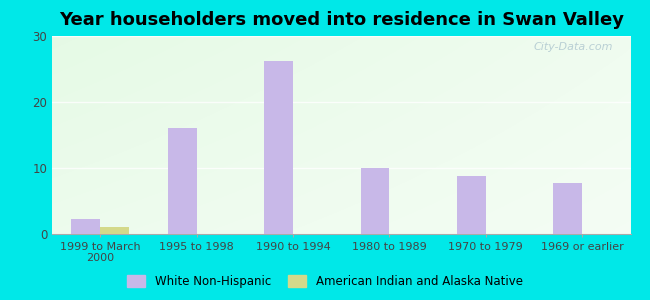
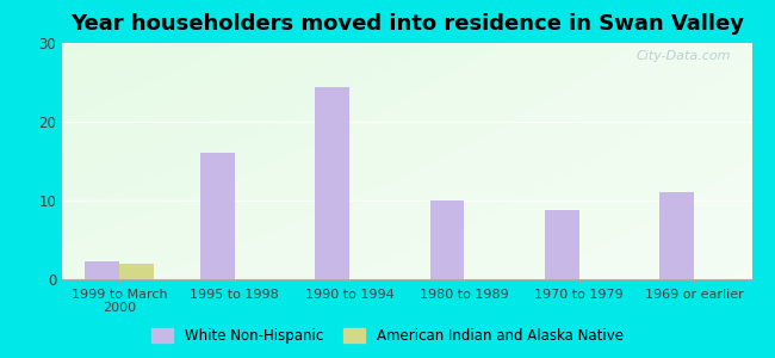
American Indian and Alaska Native/1999 to March 2000: 1 -> 2
White Non-Hispanic/1990 to 1994: 26.2 -> 24.4
White Non-Hispanic/1969 or earlier: 7.7 -> 11.0
